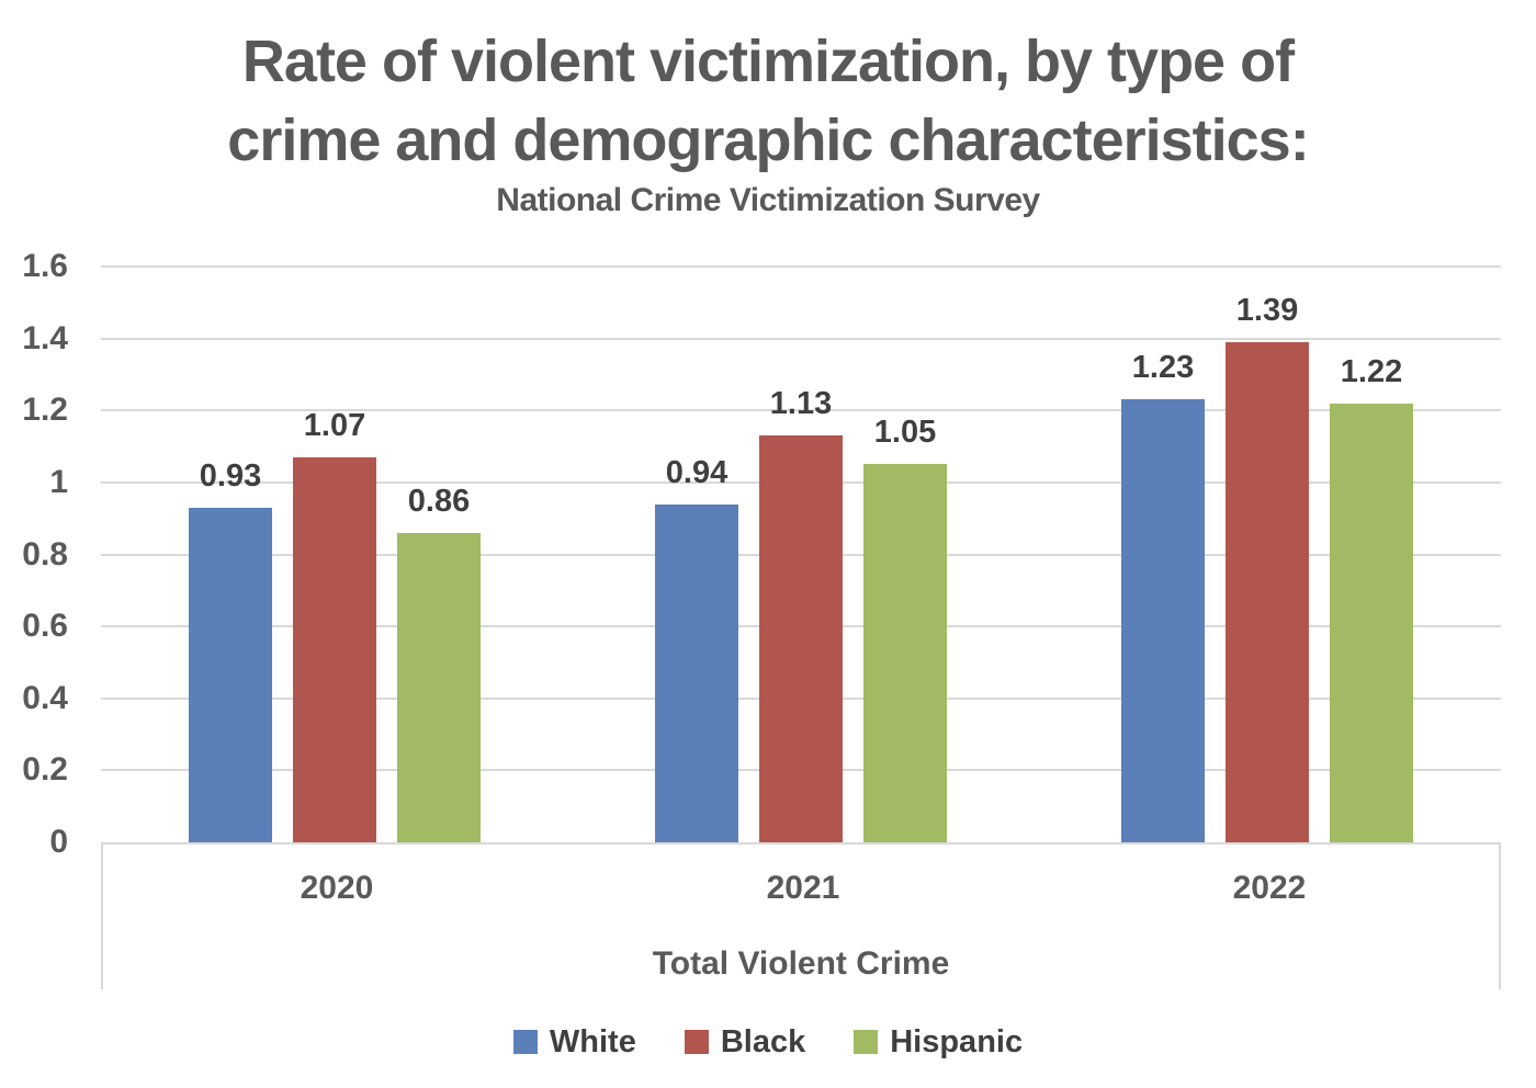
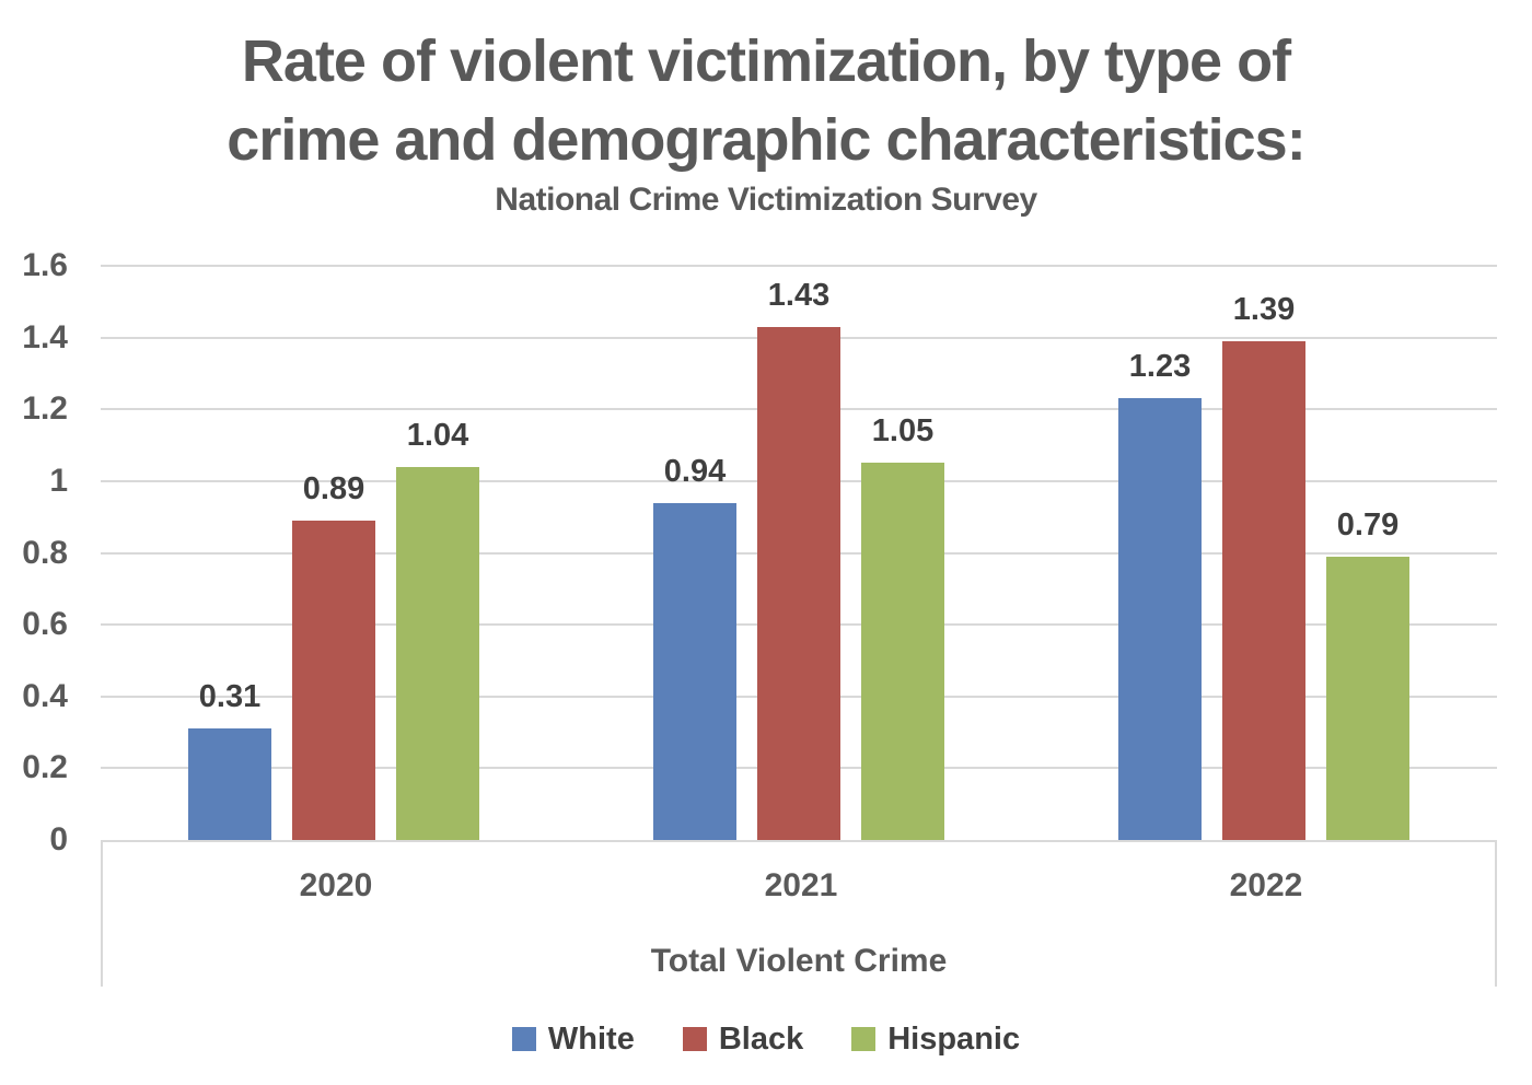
White/2020: 0.93 -> 0.31
Black/2020: 1.07 -> 0.89
Hispanic/2020: 0.86 -> 1.04
Black/2021: 1.13 -> 1.43
Hispanic/2022: 1.22 -> 0.79
